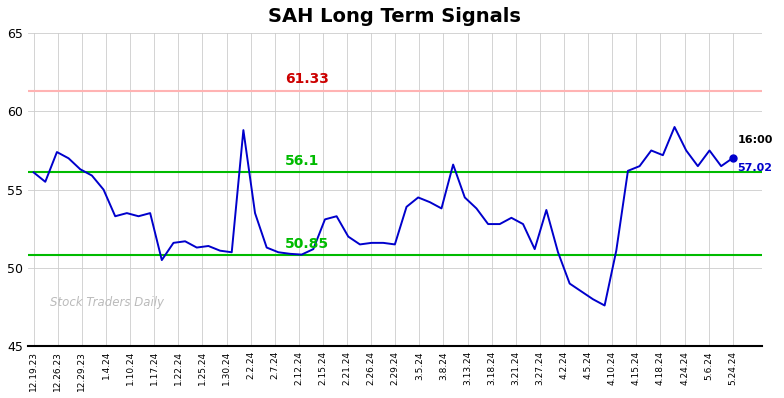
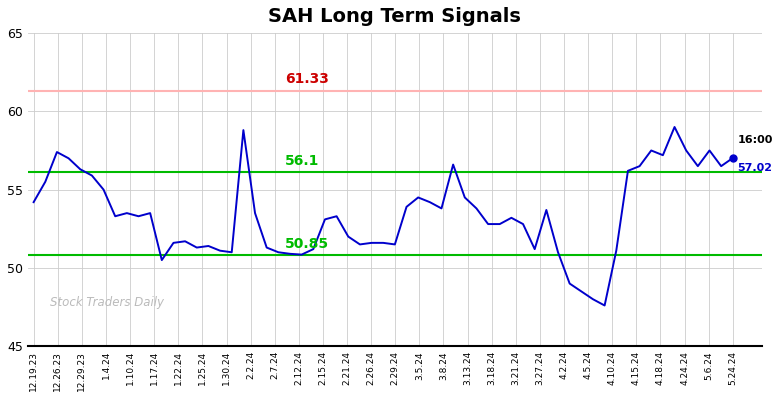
12.19.23: 56.1 -> 54.2
